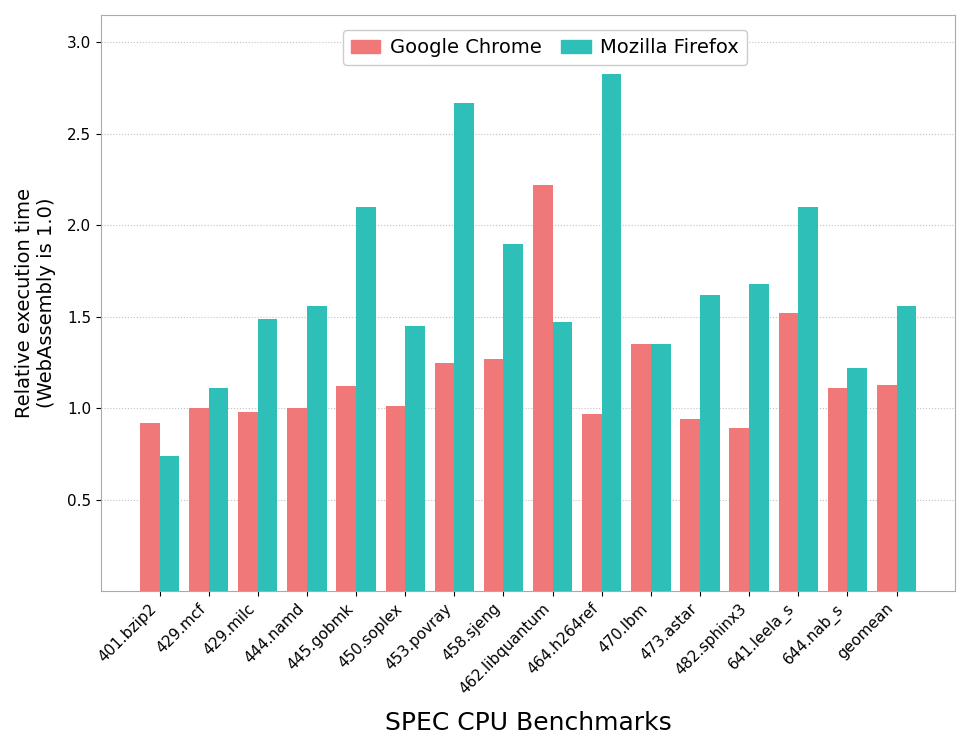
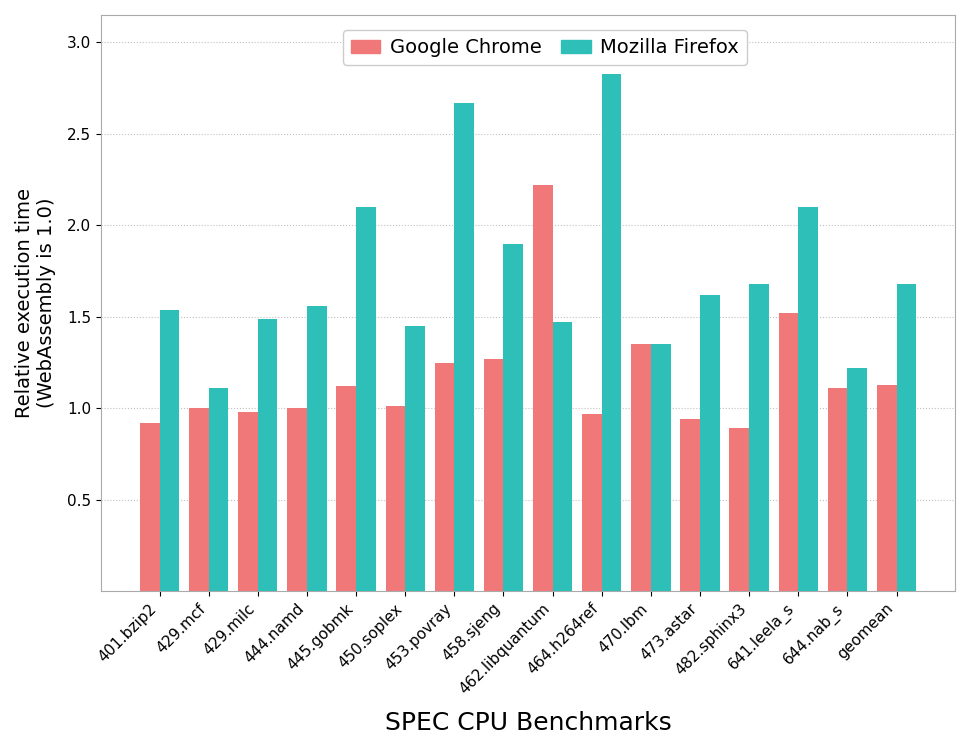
Mozilla Firefox/401.bzip2: 0.74 -> 1.54
Mozilla Firefox/geomean: 1.56 -> 1.68
